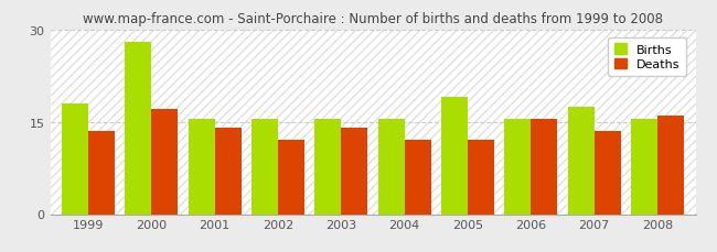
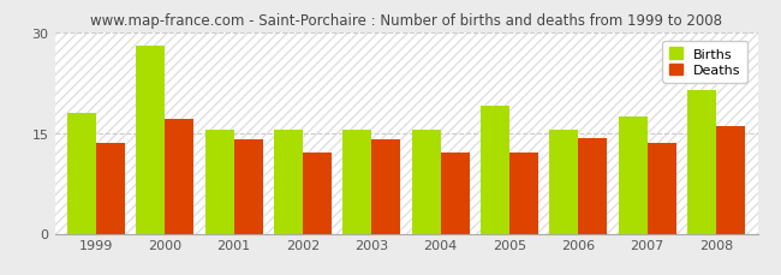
Deaths/2006: 15.5 -> 14.2
Births/2008: 15.5 -> 21.4
